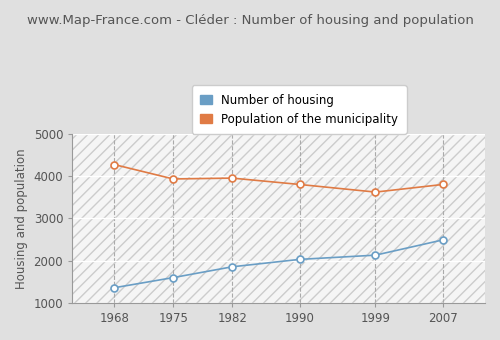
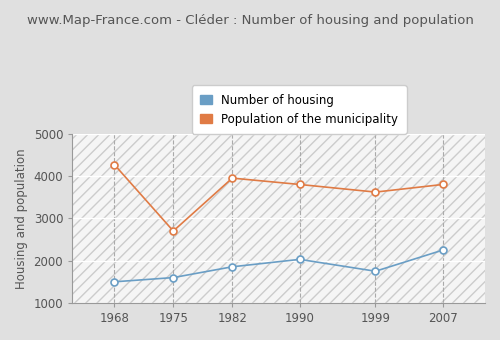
Number of housing/1968: 1360 -> 1500
Population of the municipality/1975: 3930 -> 2700
Number of housing/1999: 2130 -> 1750
Number of housing/2007: 2490 -> 2250
